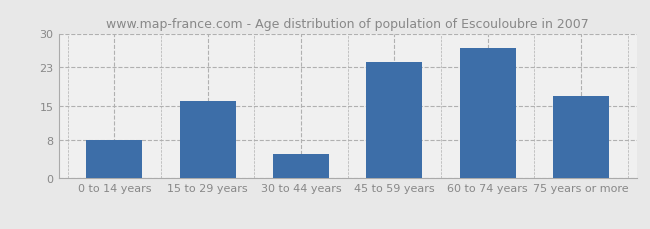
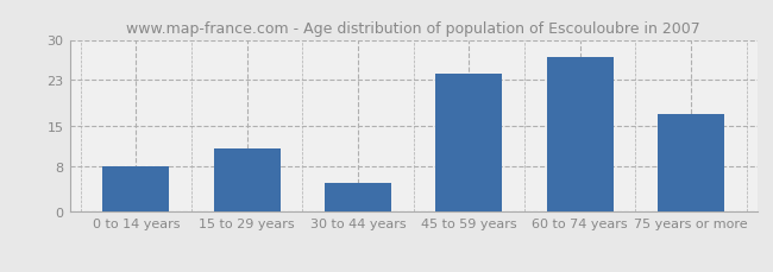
15 to 29 years: 16 -> 11
